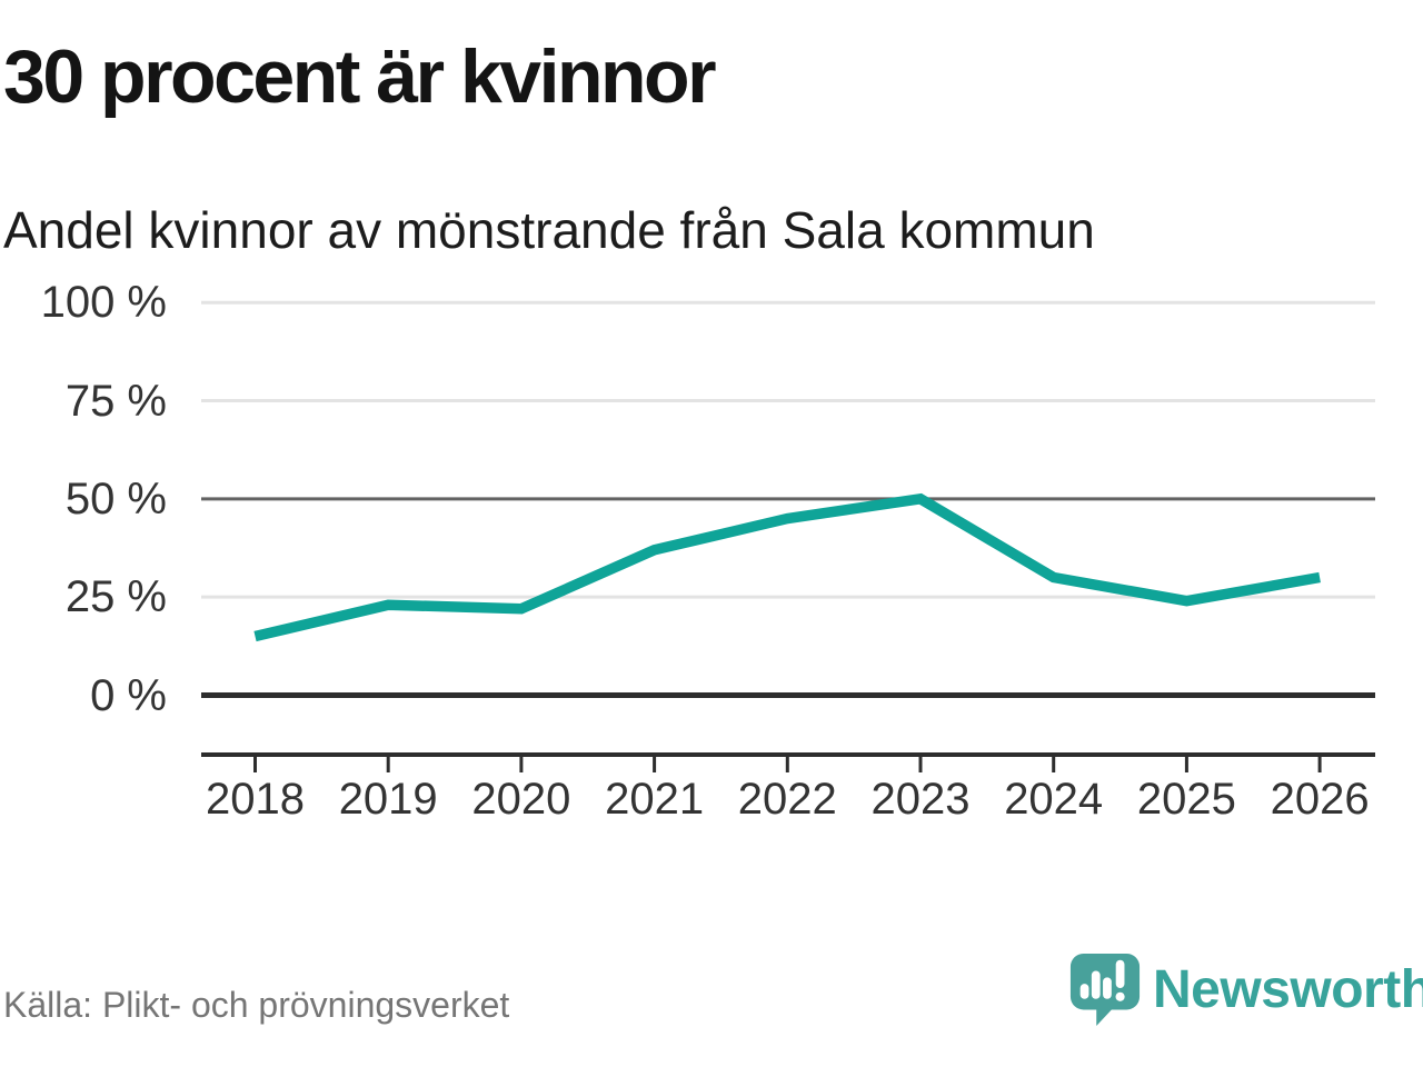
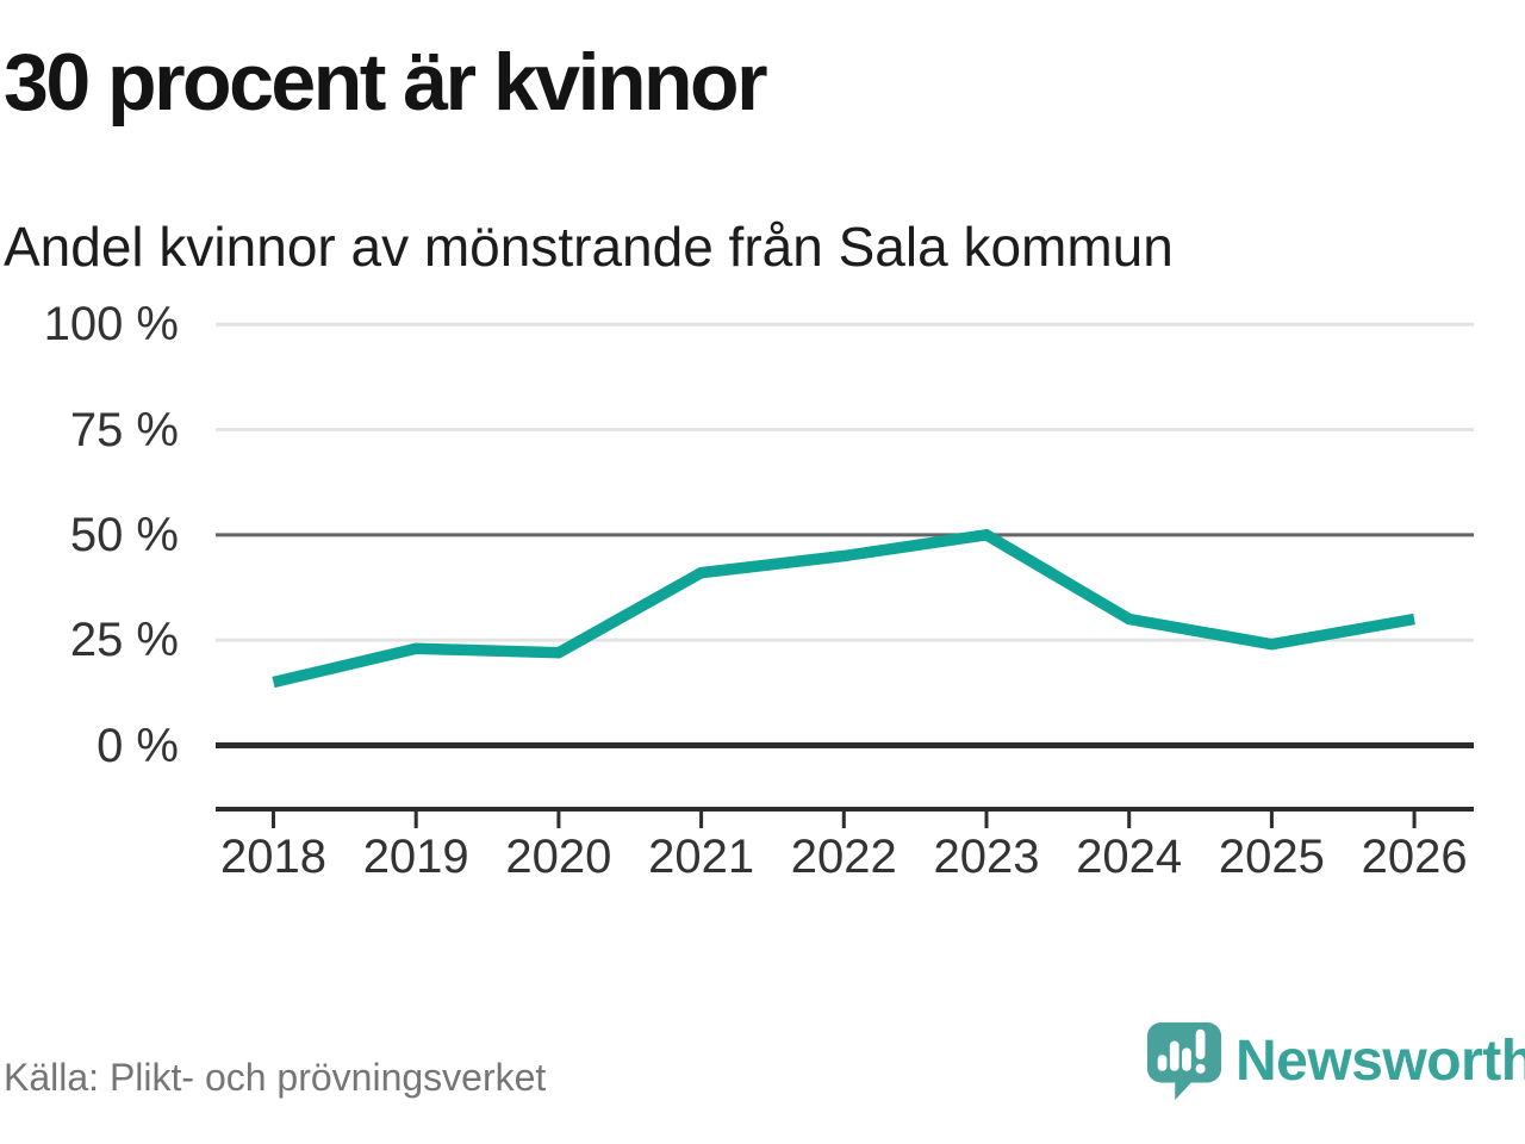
2021: 37% -> 41%
